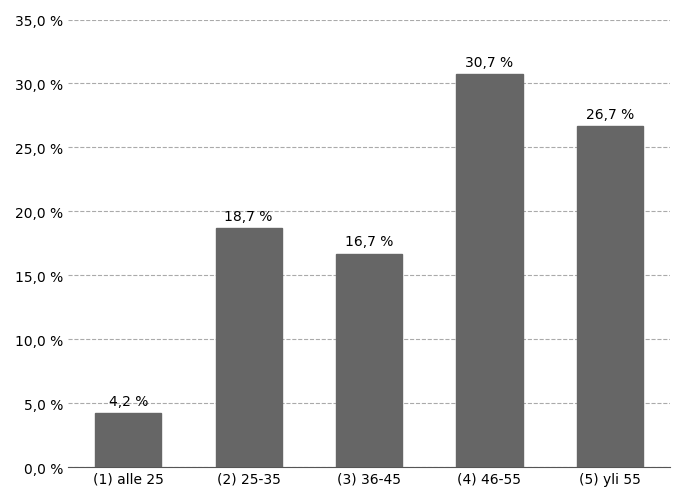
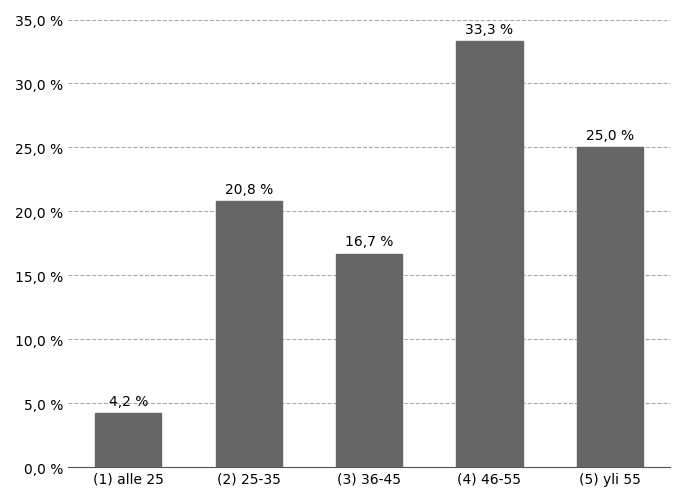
(2) 25-35: 18,7 -> 20,8
(4) 46-55: 30,7 -> 33,3
(5) yli 55: 26,7 -> 25,0
